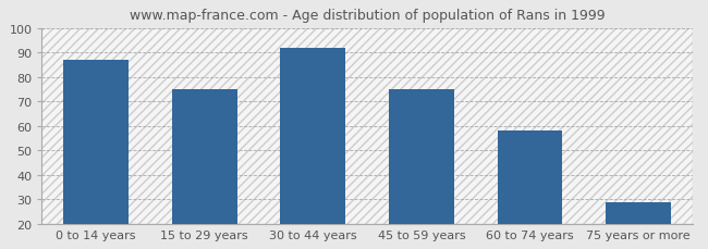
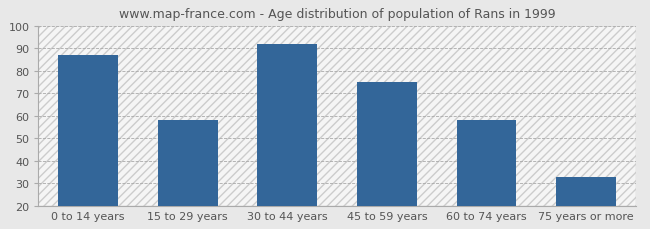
15 to 29 years: 75 -> 58
75 years or more: 29 -> 33
